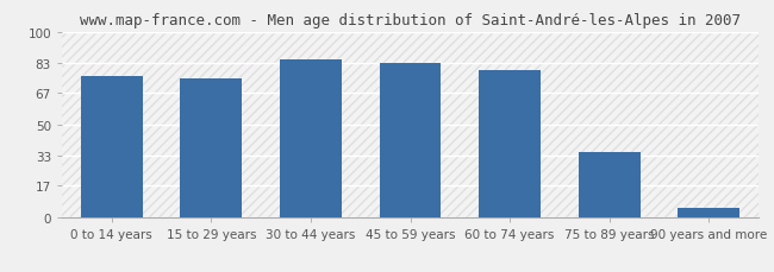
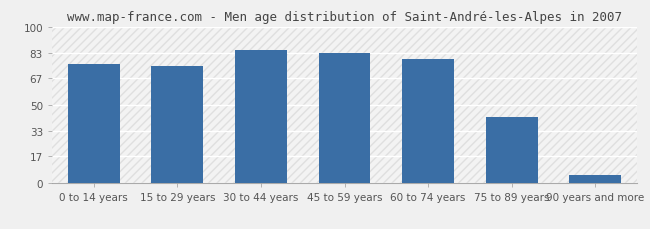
75 to 89 years: 35 -> 42
